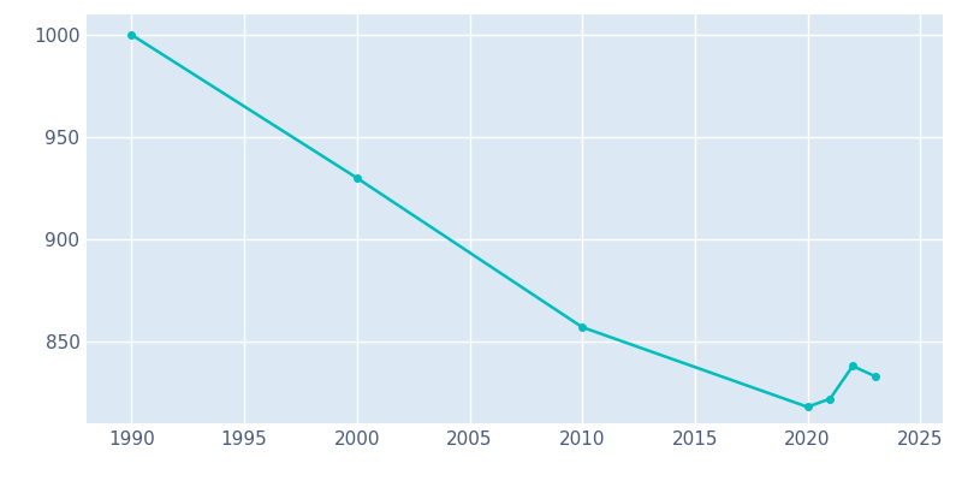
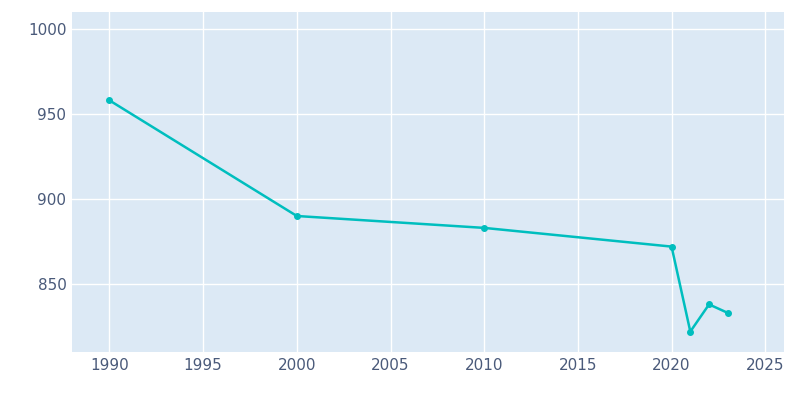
1990: 1000 -> 958
2000: 930 -> 890
2010: 857 -> 883
2020: 818 -> 872
